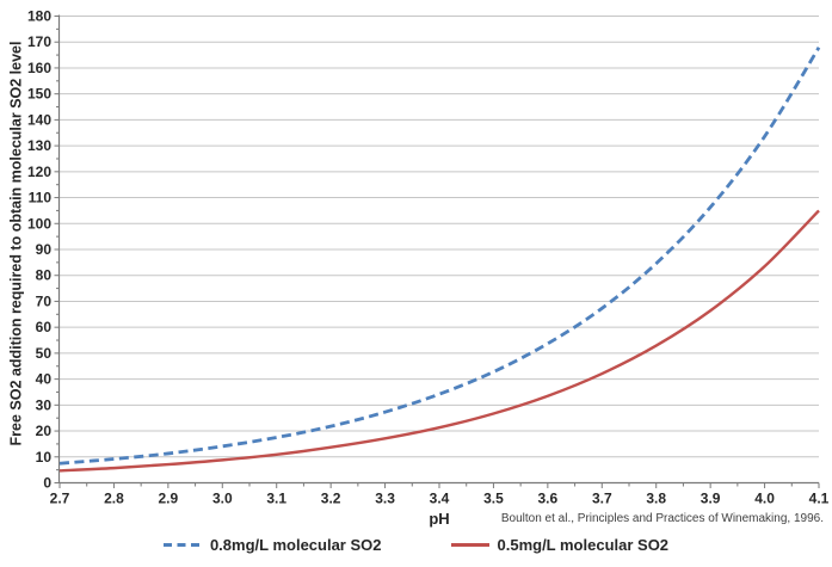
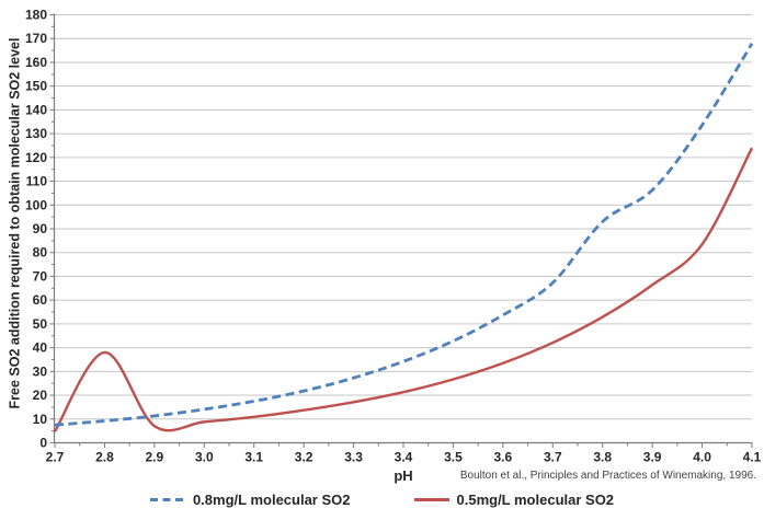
0.5mg/L molecular SO2/2.8: 6 -> 38
0.8mg/L molecular SO2/3.8: 85 -> 93
0.5mg/L molecular SO2/4.1: 105 -> 124
